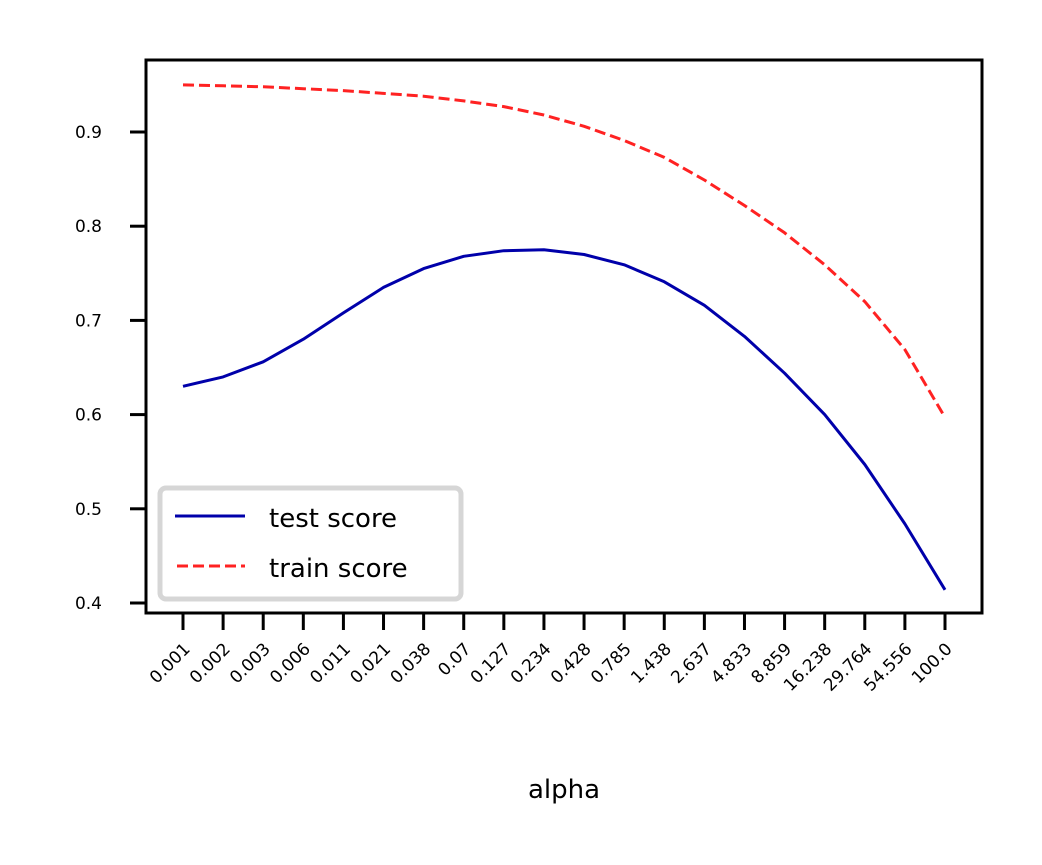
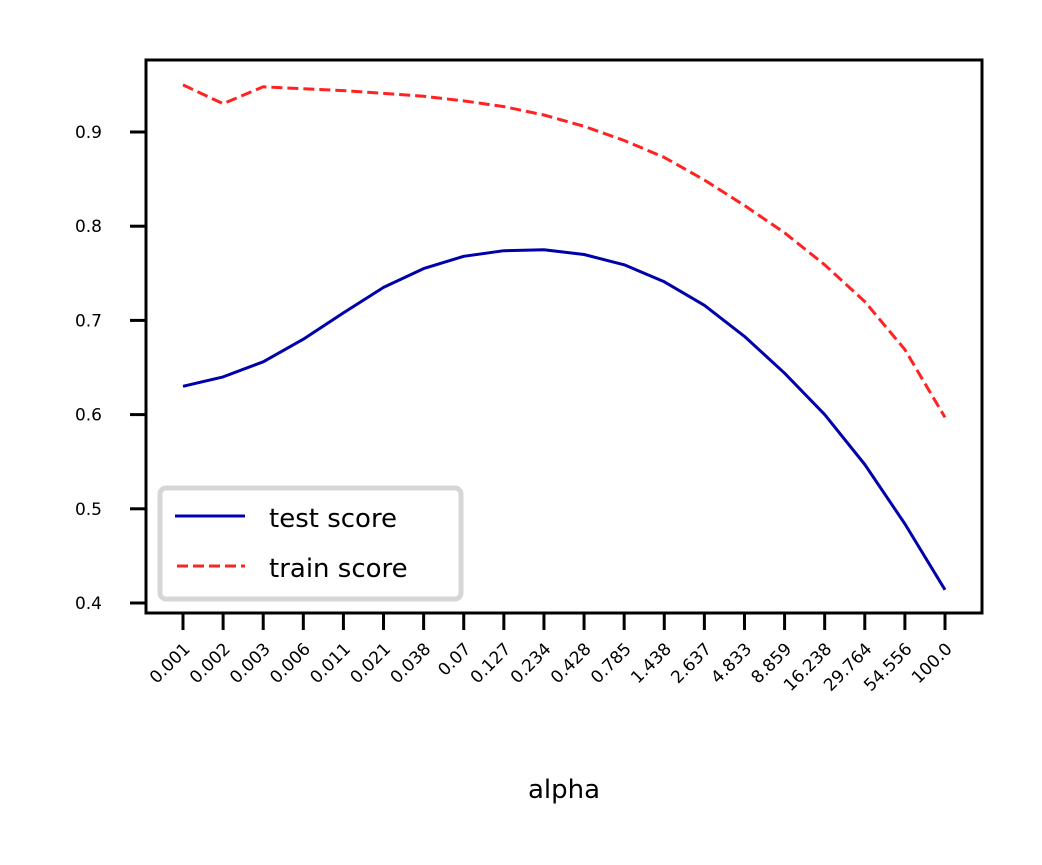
train score/0.002: 0.95 -> 0.93
